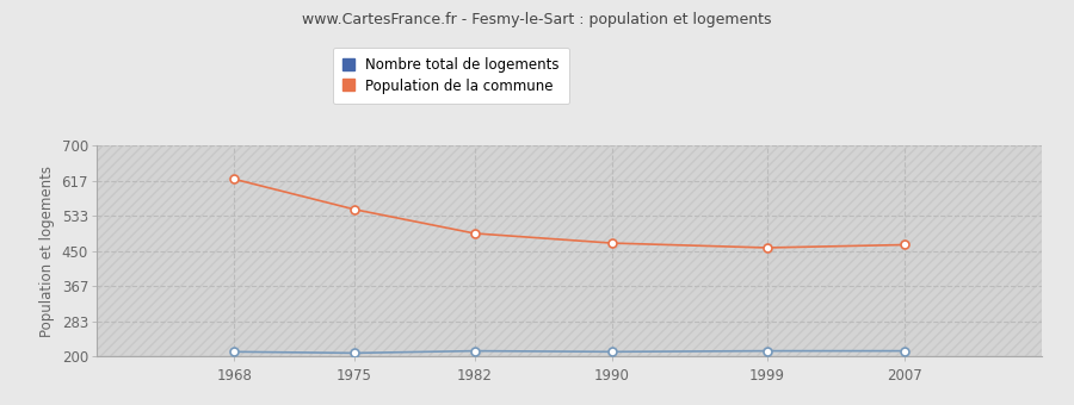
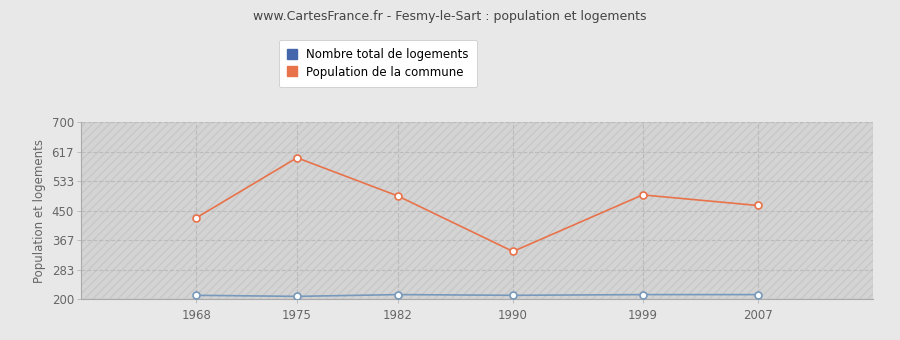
Population de la commune/1968: 621 -> 430
Population de la commune/1975: 549 -> 600
Population de la commune/1990: 469 -> 335
Population de la commune/1999: 458 -> 495
